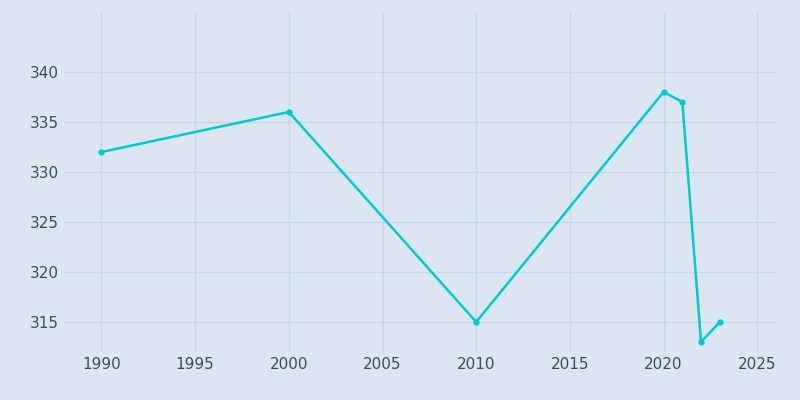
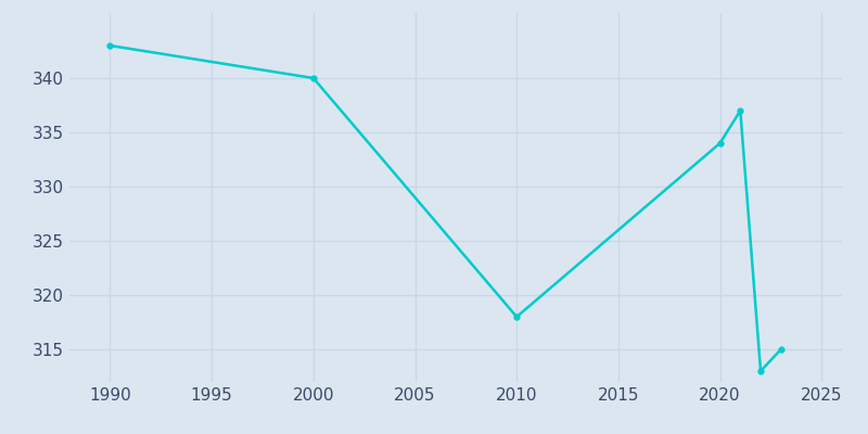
1990: 332 -> 343
2000: 336 -> 340
2010: 315 -> 318
2020: 338 -> 334
